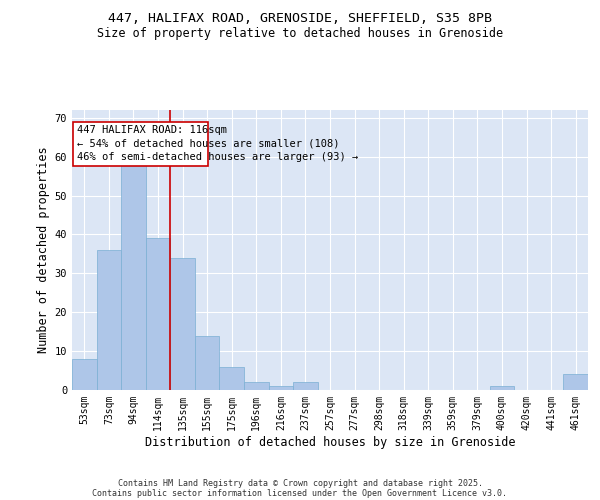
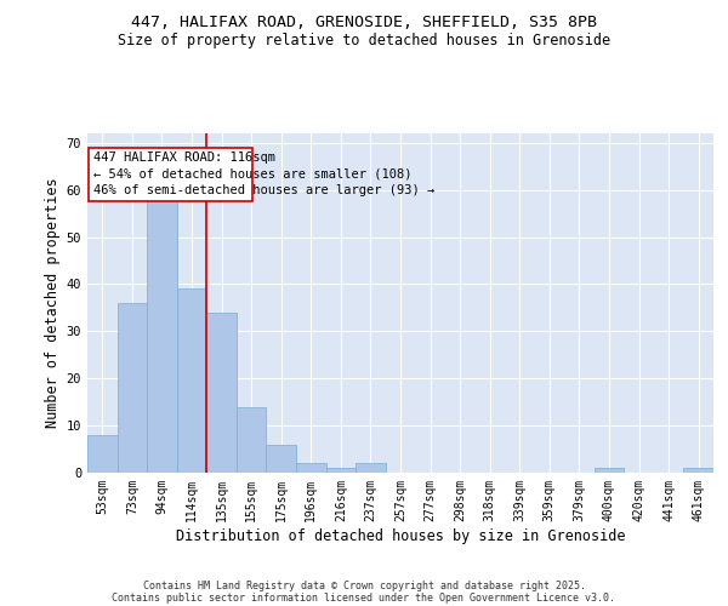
461sqm: 4 -> 1
